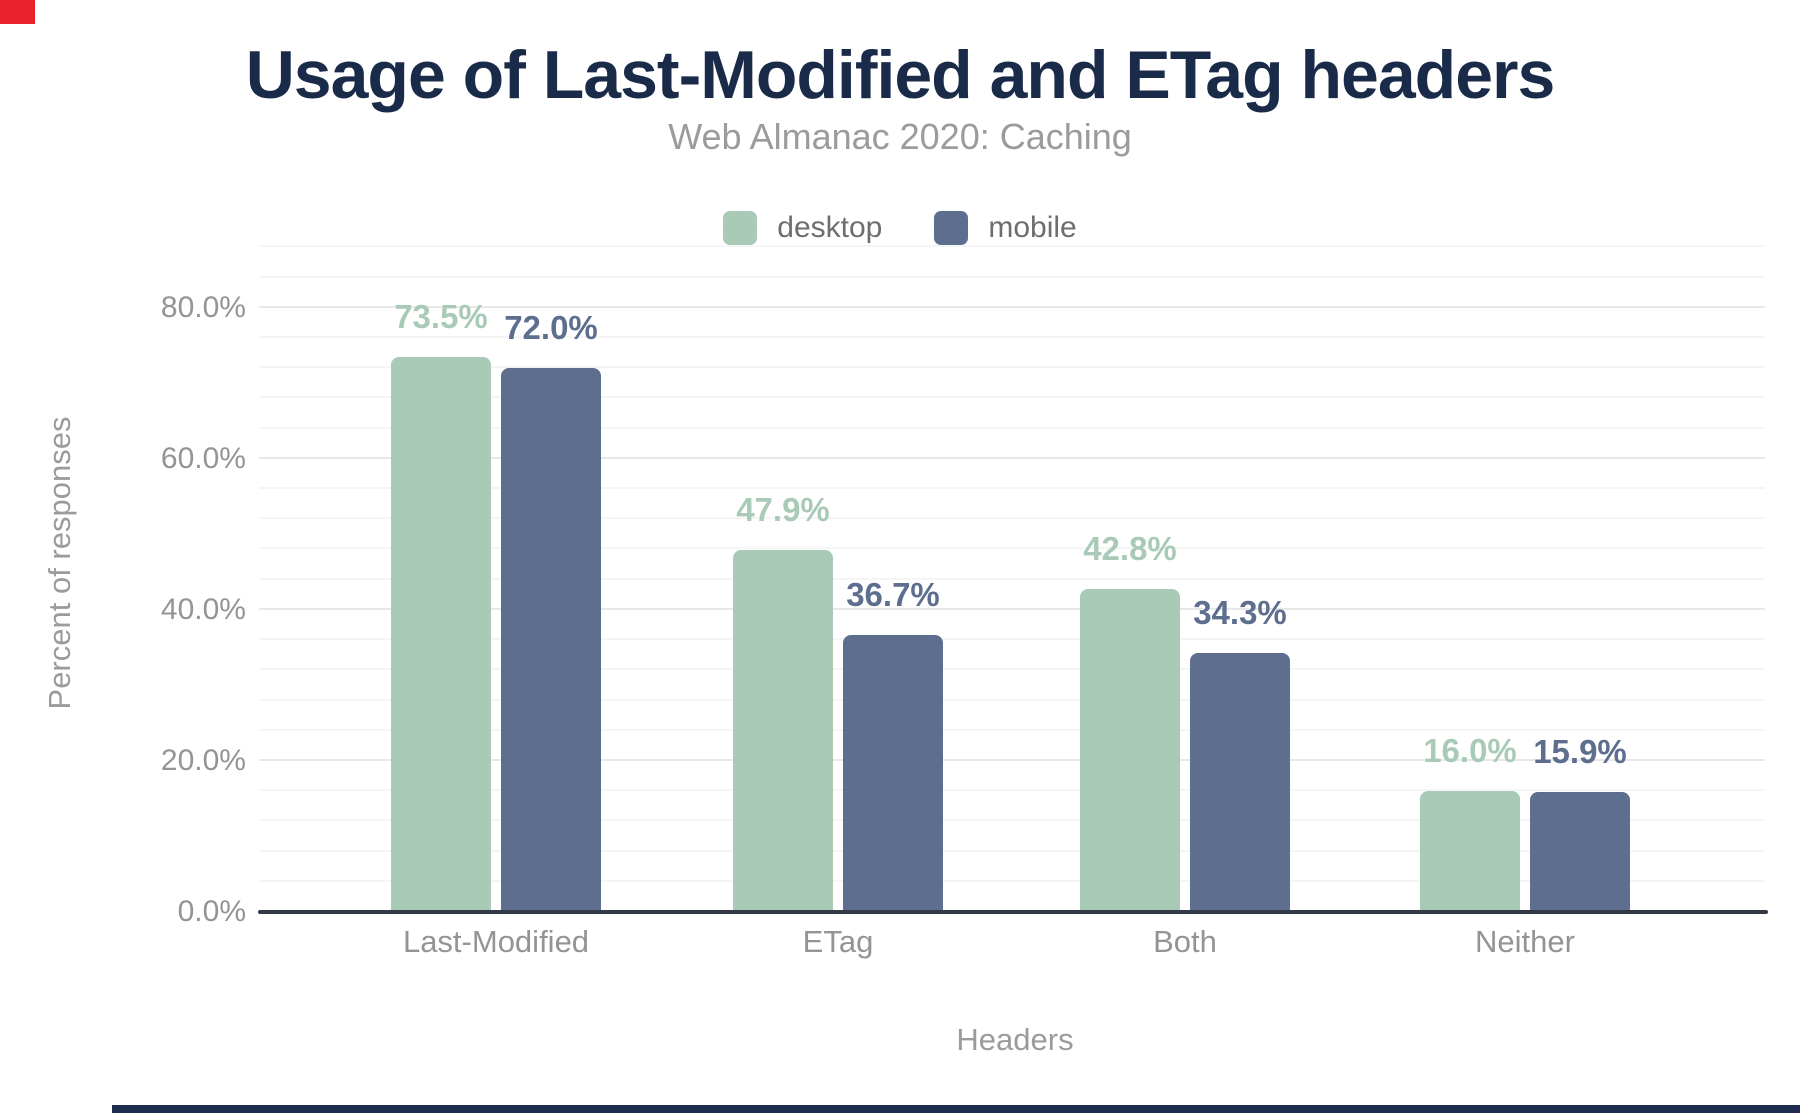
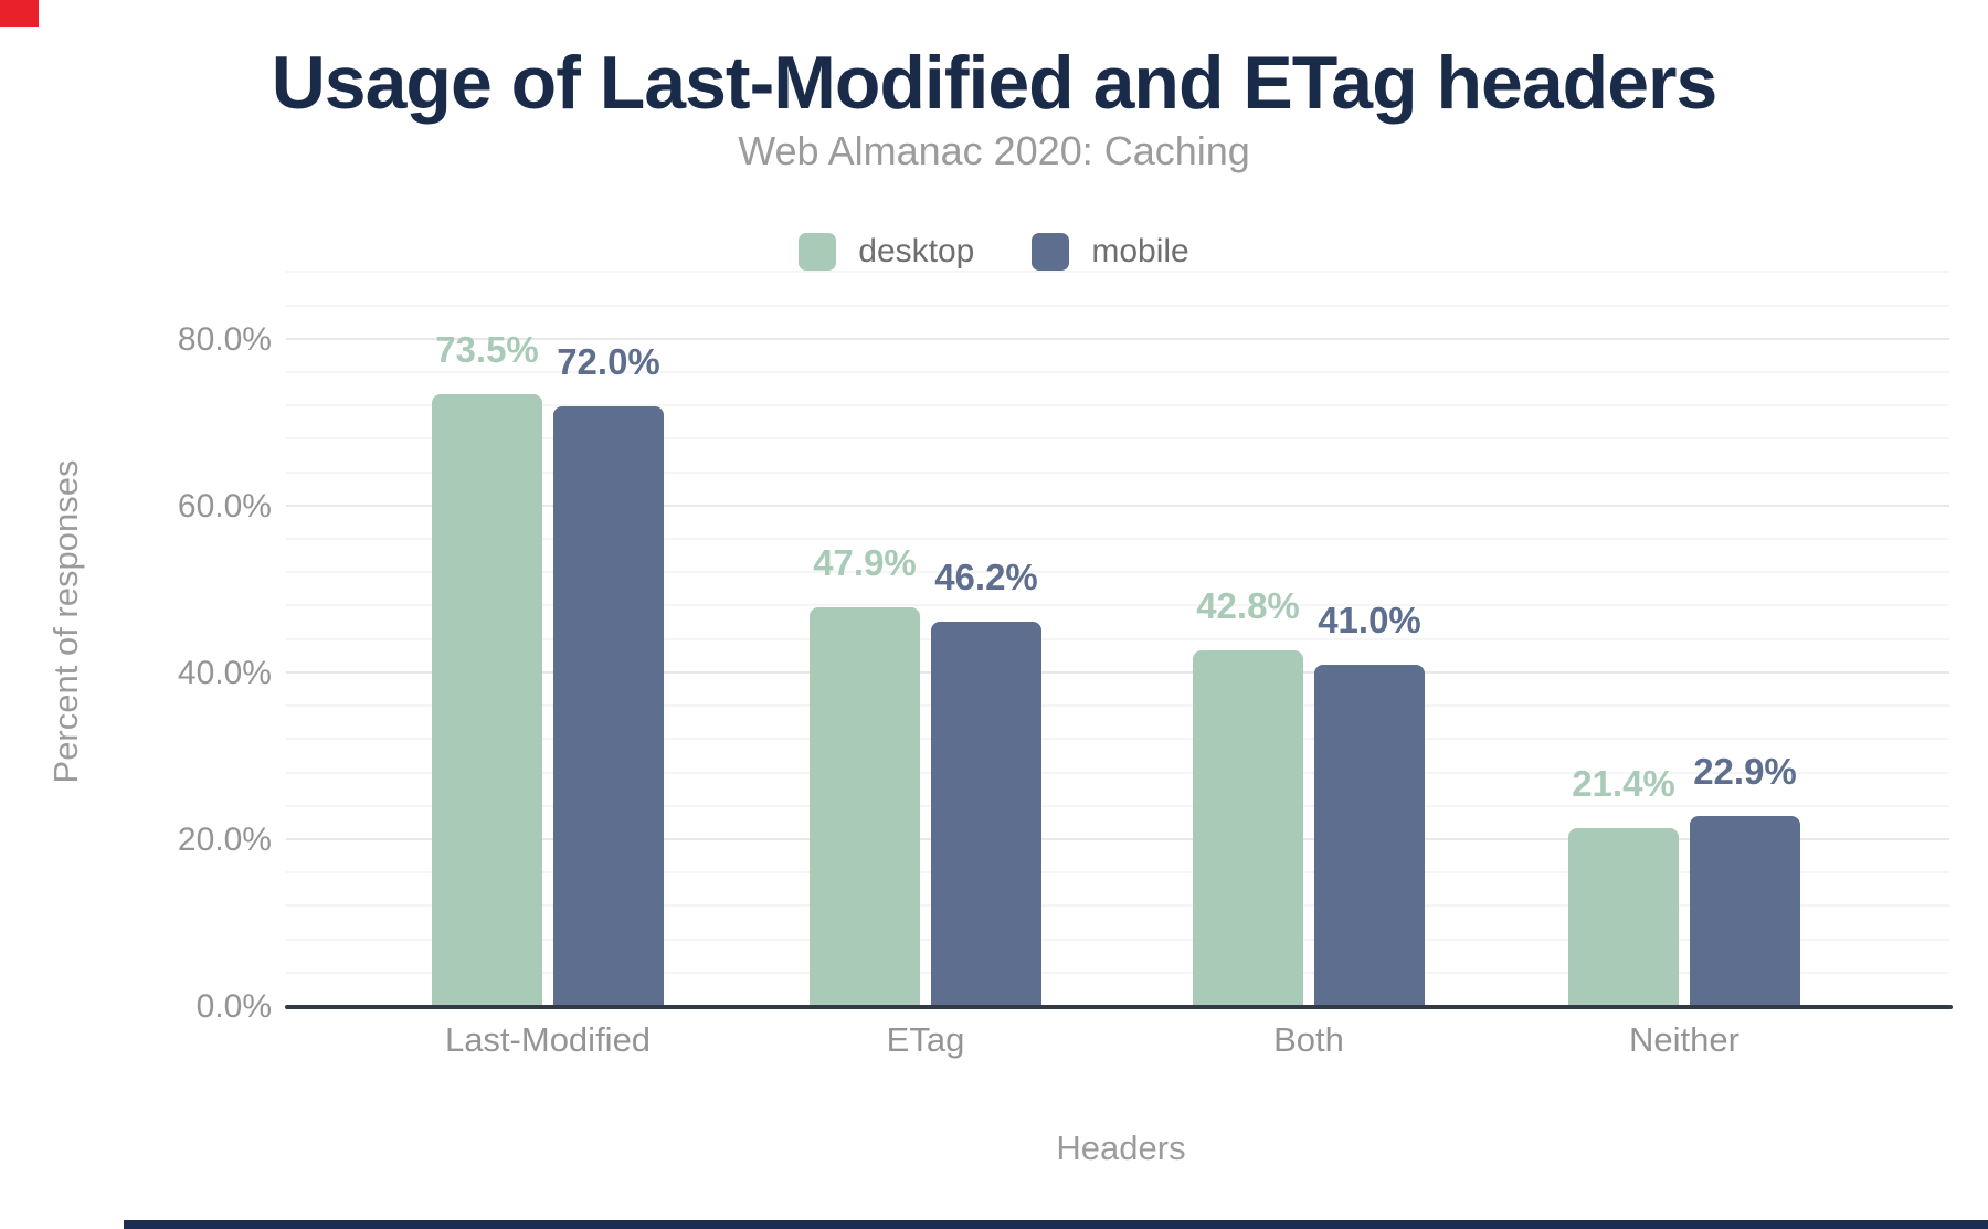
mobile/ETag: 36.7% -> 46.2%
mobile/Both: 34.3% -> 41.0%
desktop/Neither: 16.0% -> 21.4%
mobile/Neither: 15.9% -> 22.9%
